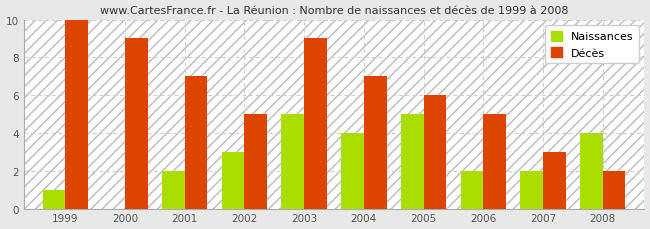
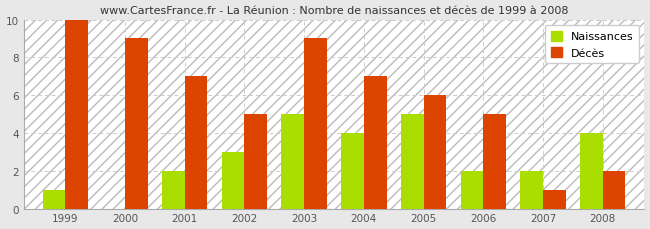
Décès/2007: 3 -> 1
